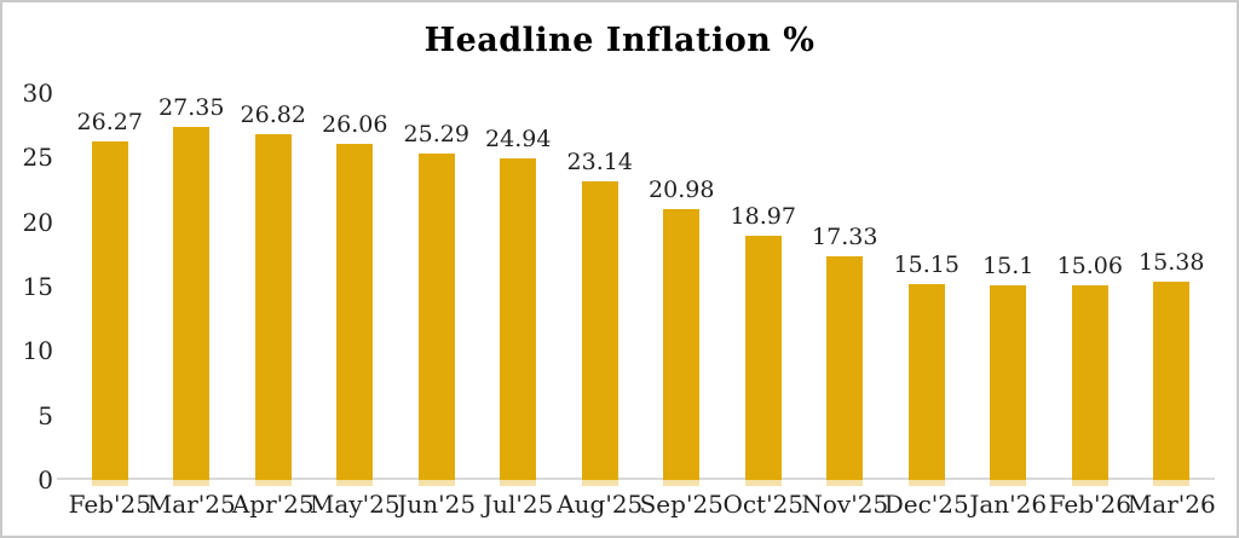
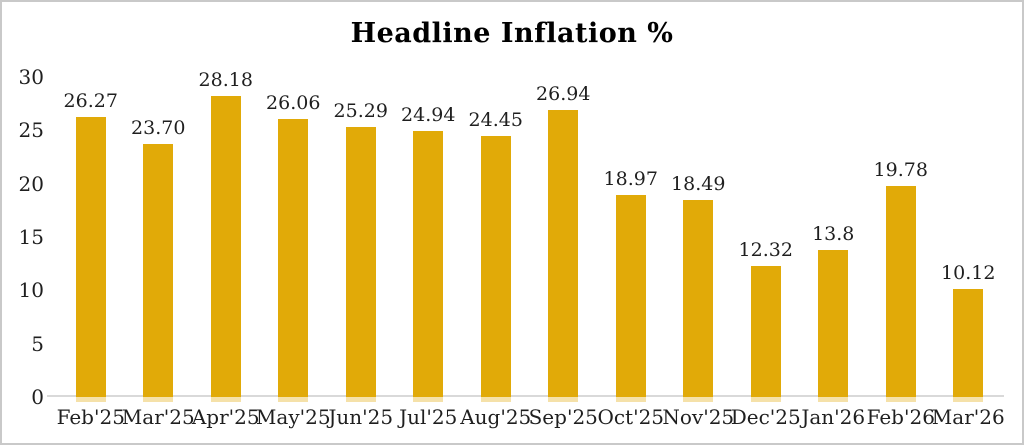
Mar'25: 27.35 -> 23.70
Apr'25: 26.82 -> 28.18
Aug'25: 23.14 -> 24.45
Sep'25: 20.98 -> 26.94
Nov'25: 17.33 -> 18.49
Dec'25: 15.15 -> 12.32
Jan'26: 15.1 -> 13.8
Feb'26: 15.06 -> 19.78
Mar'26: 15.38 -> 10.12
